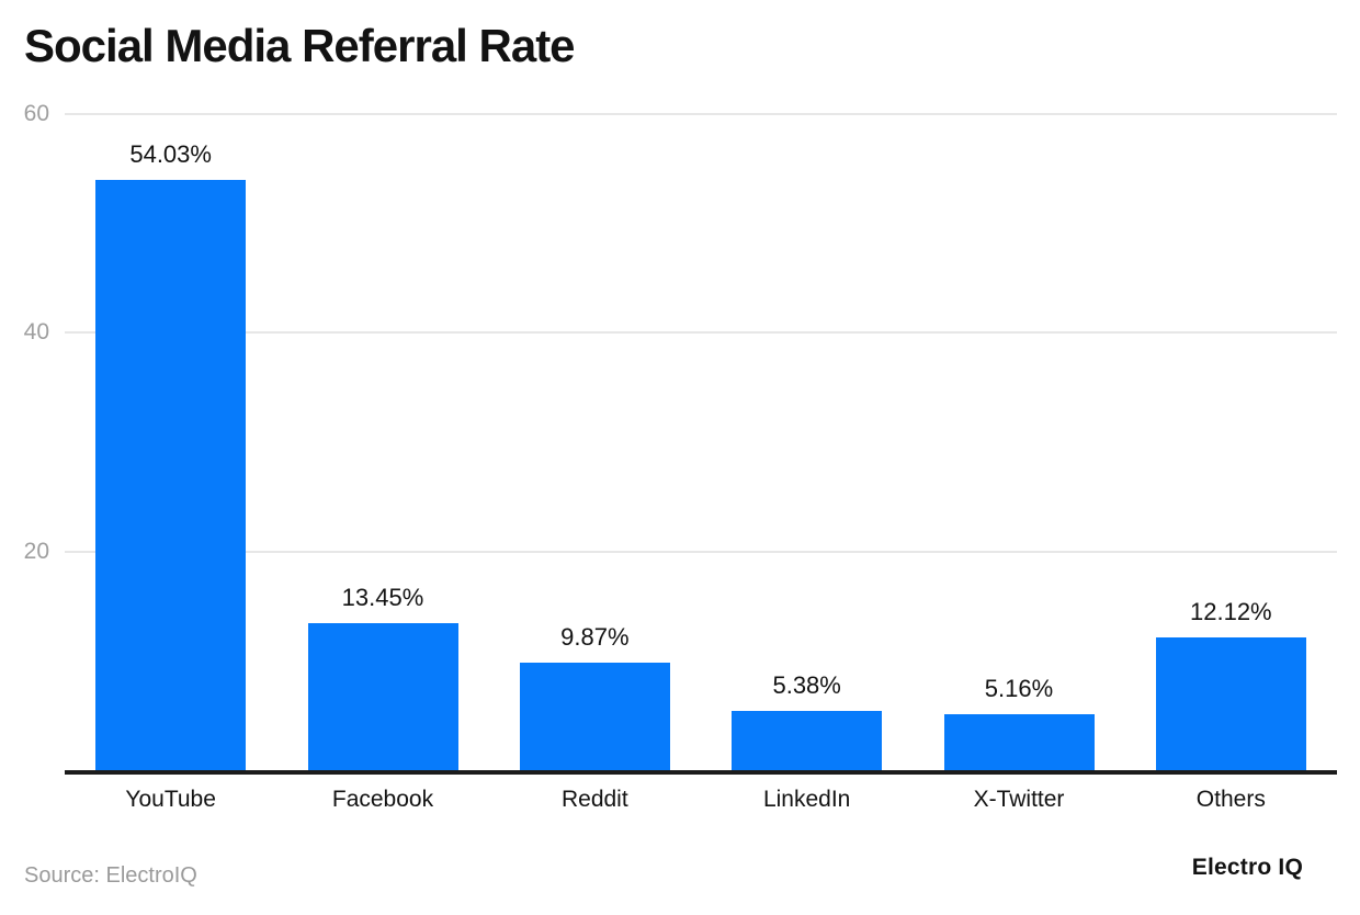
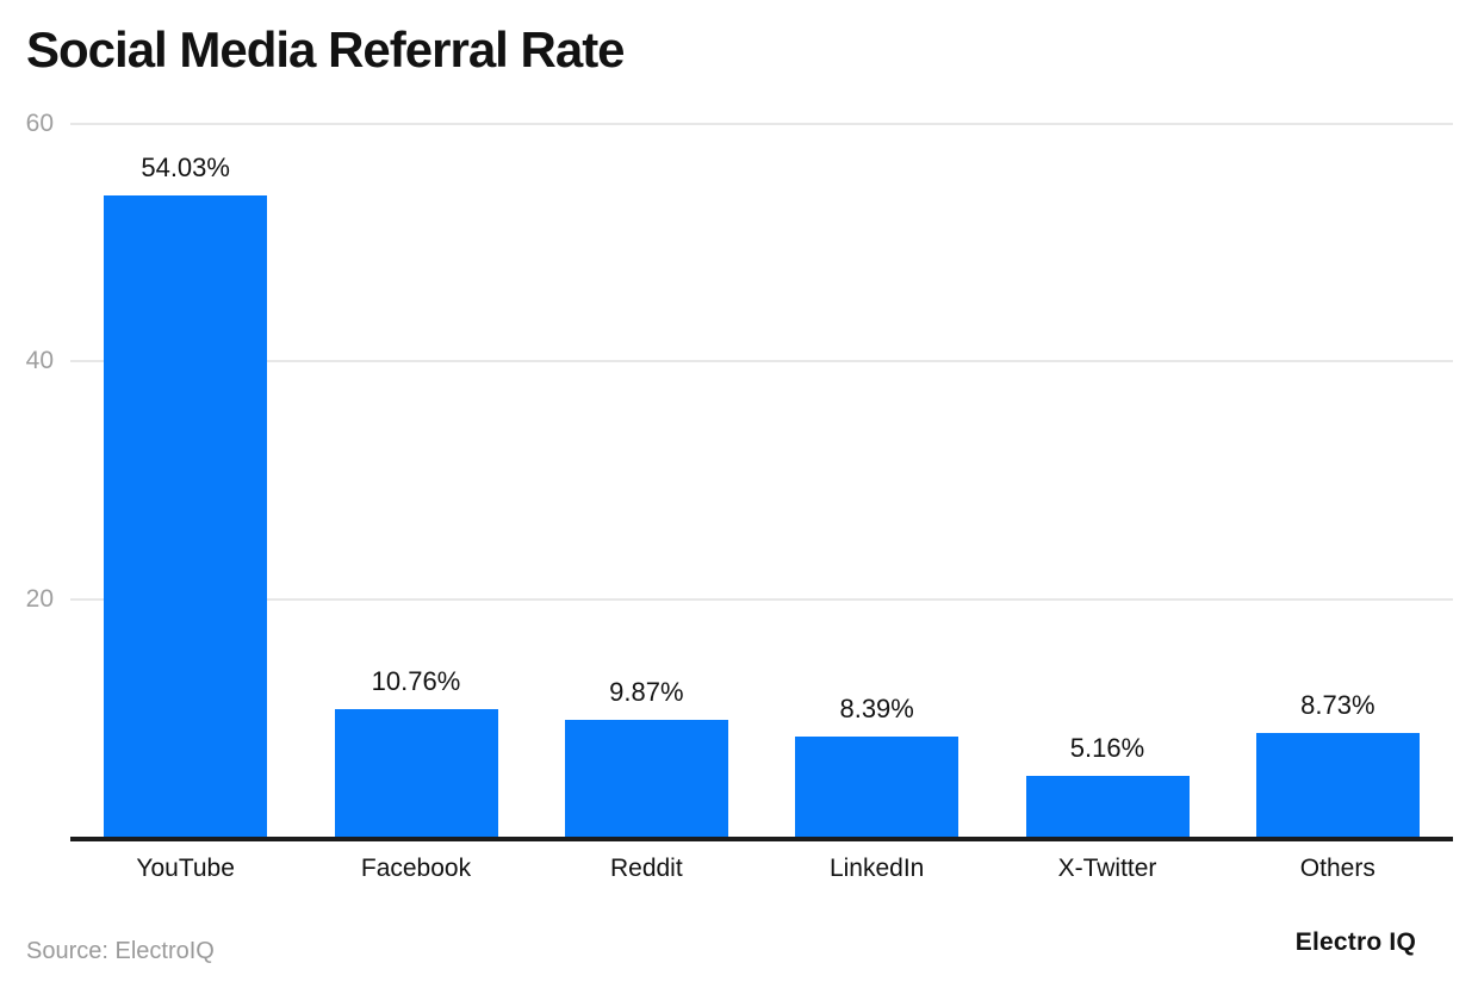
Facebook: 13.45% -> 10.76%
LinkedIn: 5.38% -> 8.39%
Others: 12.12% -> 8.73%
